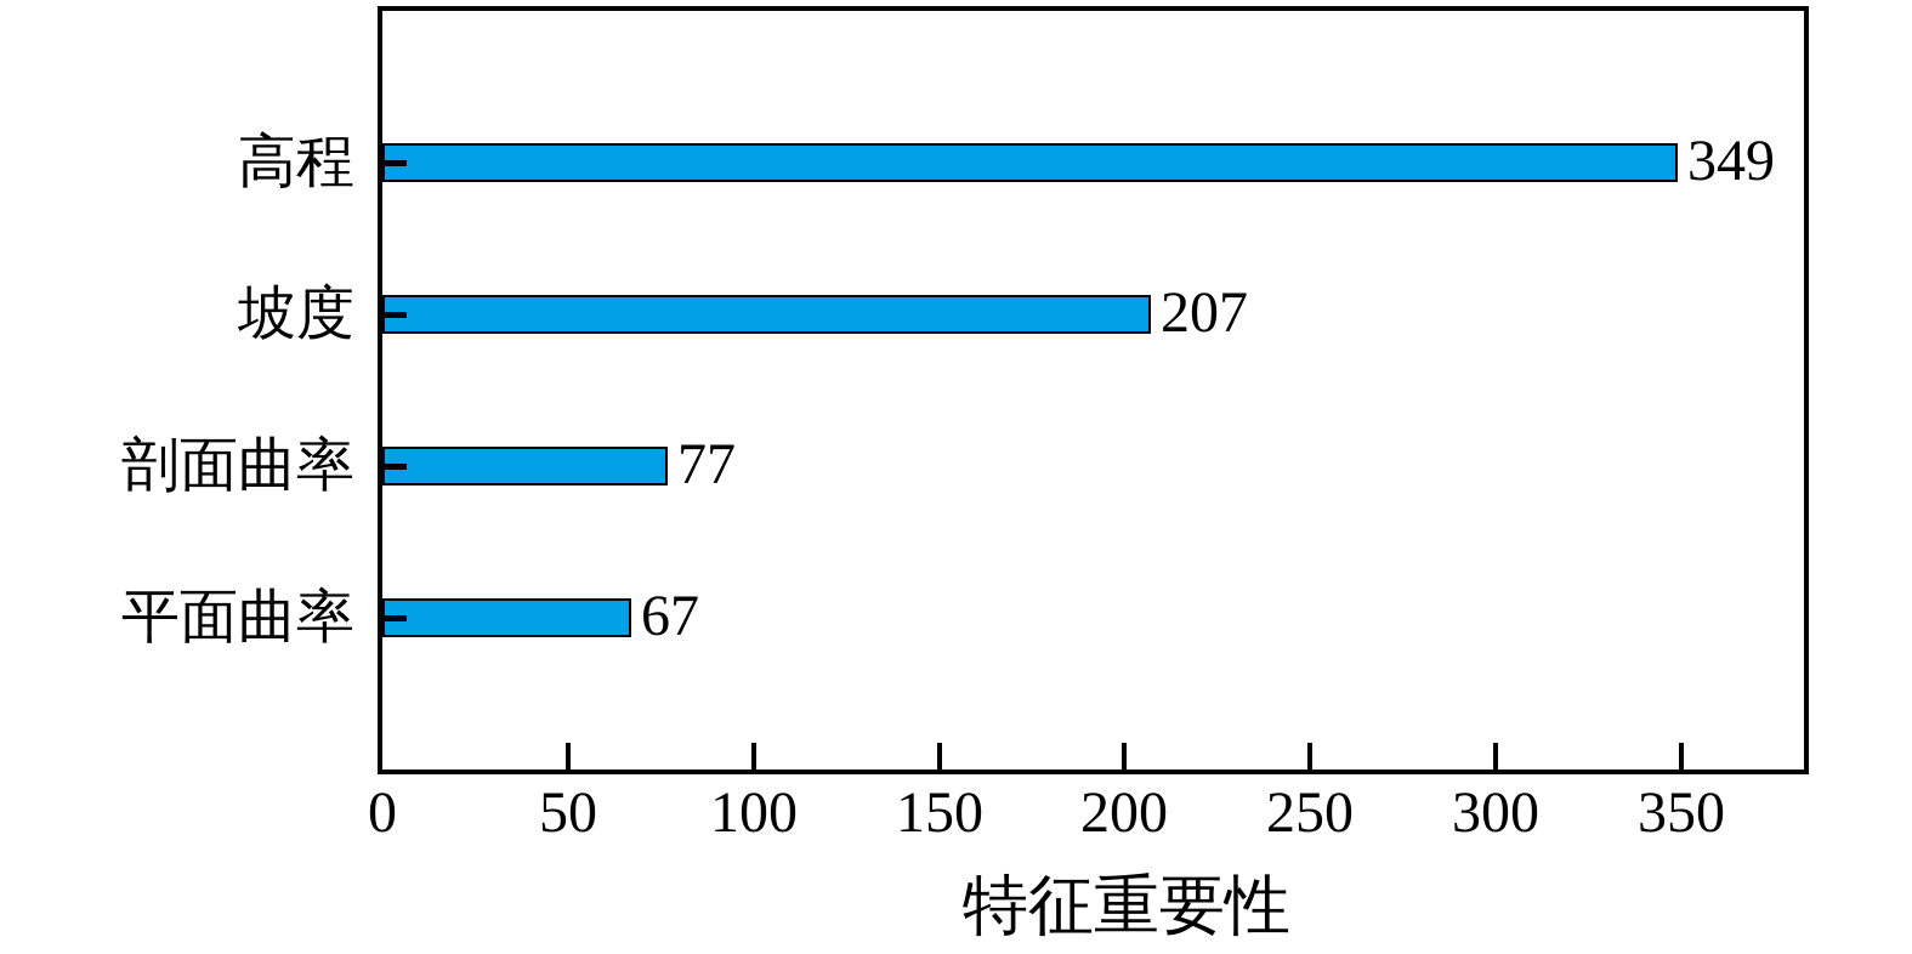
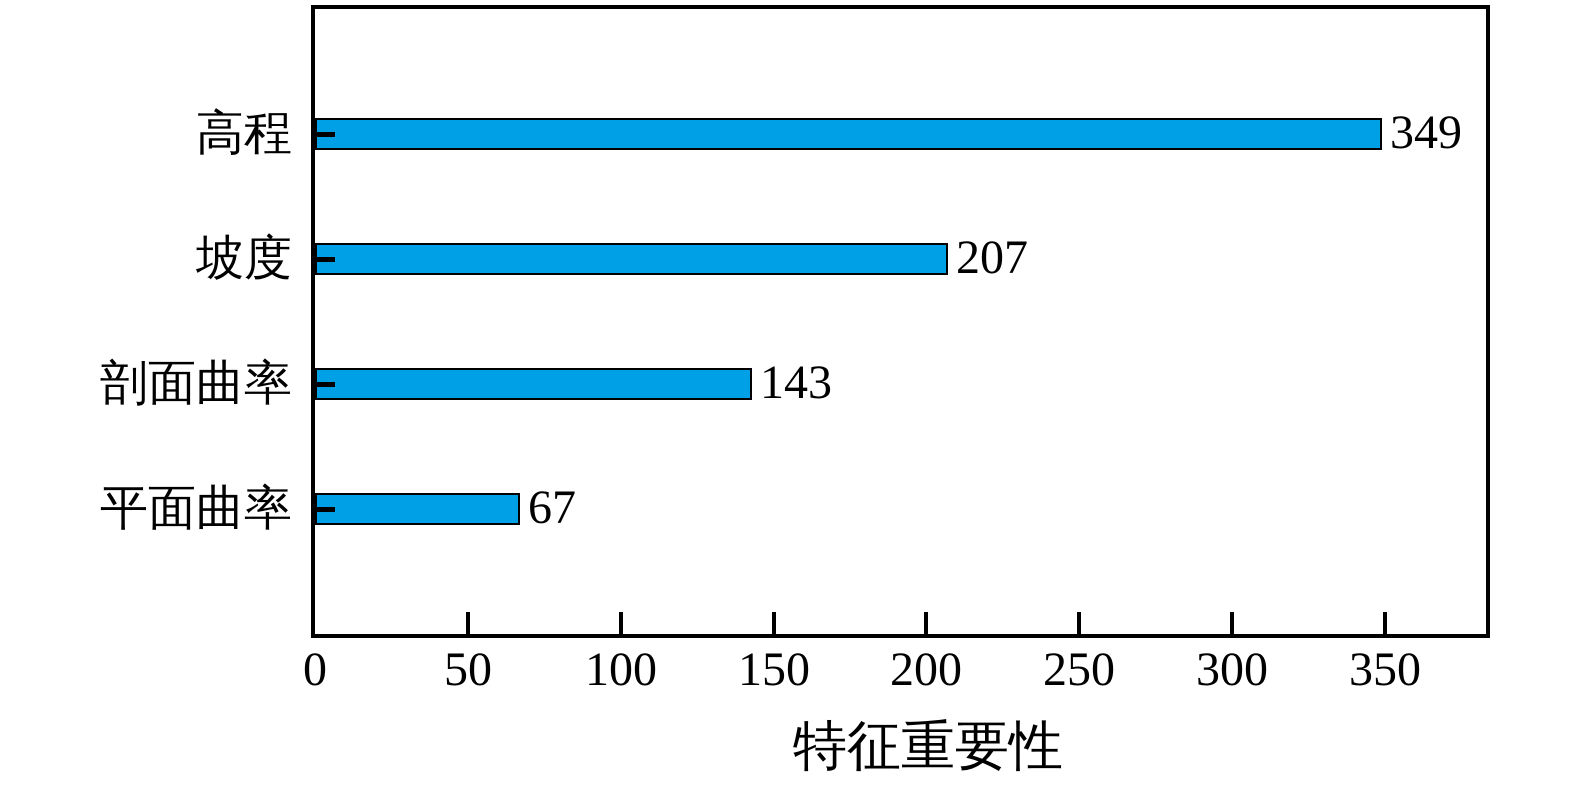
剖面曲率: 77 -> 143
